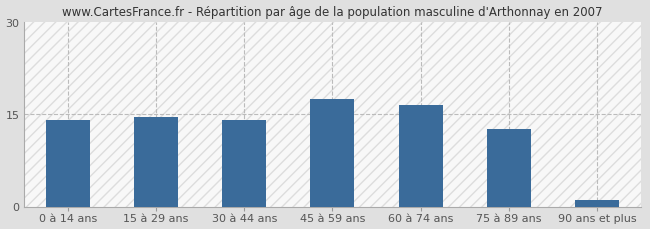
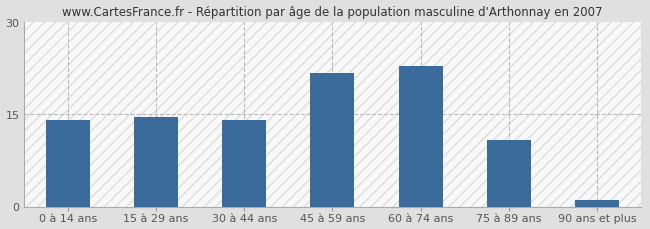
45 à 59 ans: 17.5 -> 21.6
60 à 74 ans: 16.5 -> 22.8
75 à 89 ans: 12.5 -> 10.8
